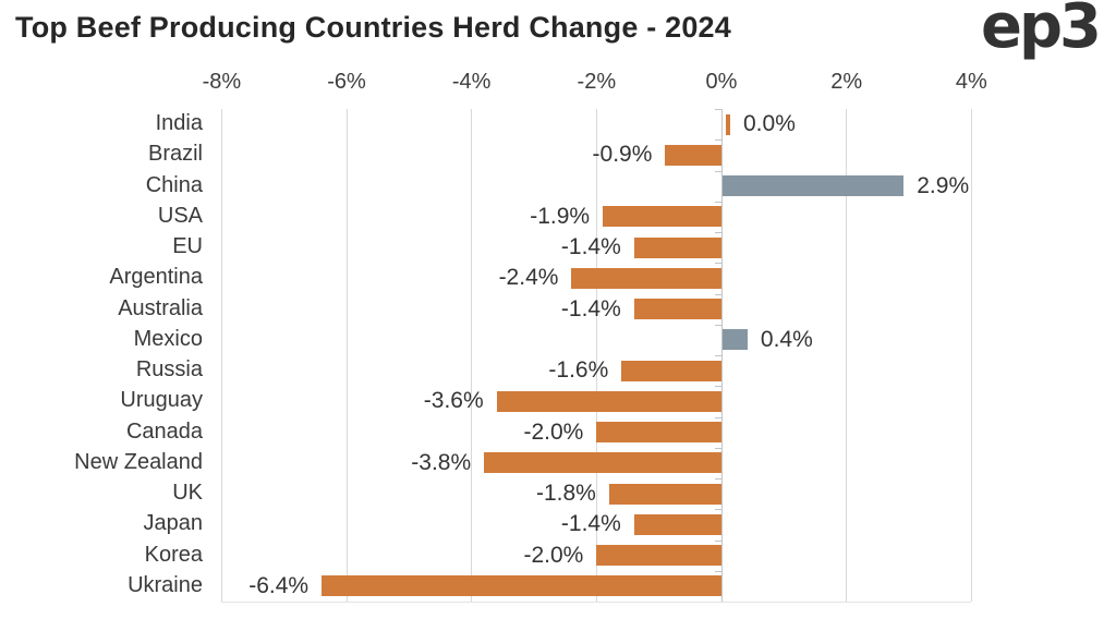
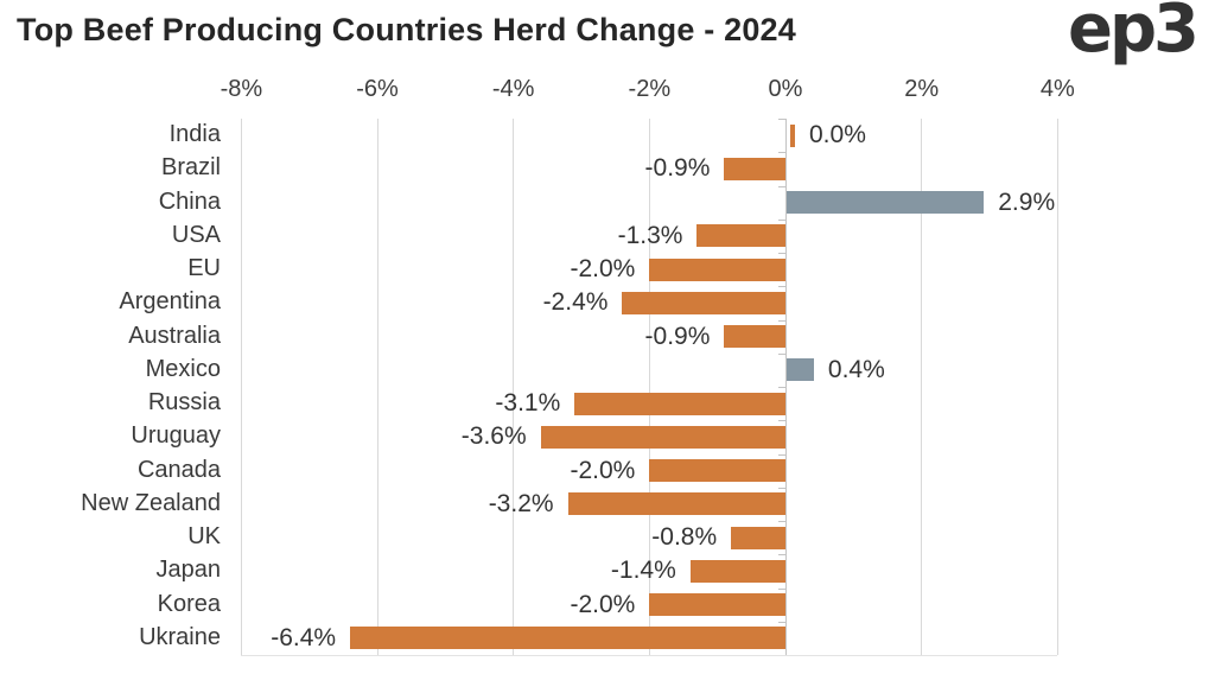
USA: -1.9% -> -1.3%
EU: -1.4% -> -2.0%
Australia: -1.4% -> -0.9%
Russia: -1.6% -> -3.1%
New Zealand: -3.8% -> -3.2%
UK: -1.8% -> -0.8%
